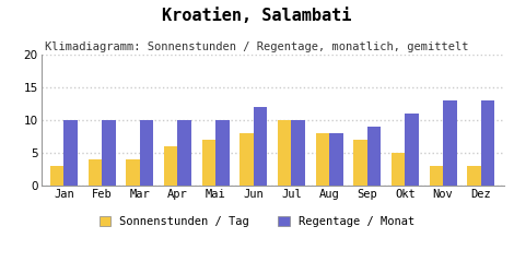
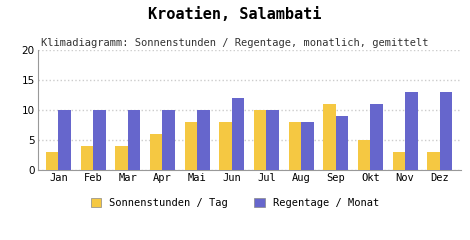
Sonnenstunden / Tag/Mai: 7 -> 8
Sonnenstunden / Tag/Sep: 7 -> 11
